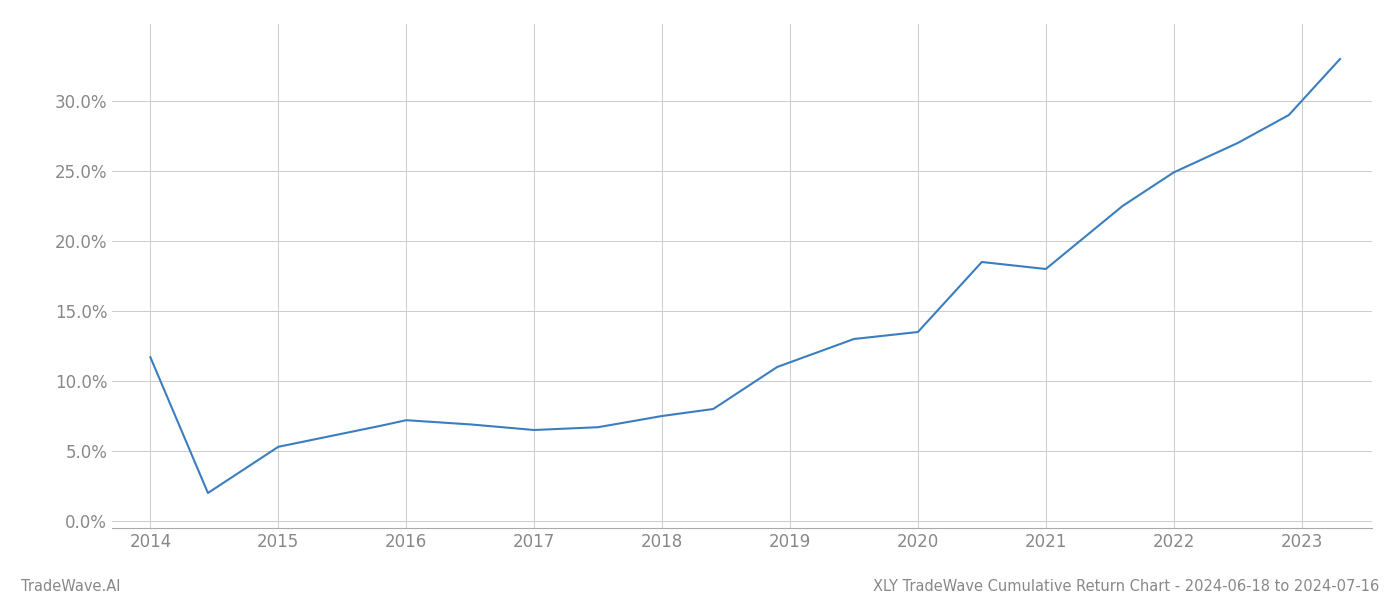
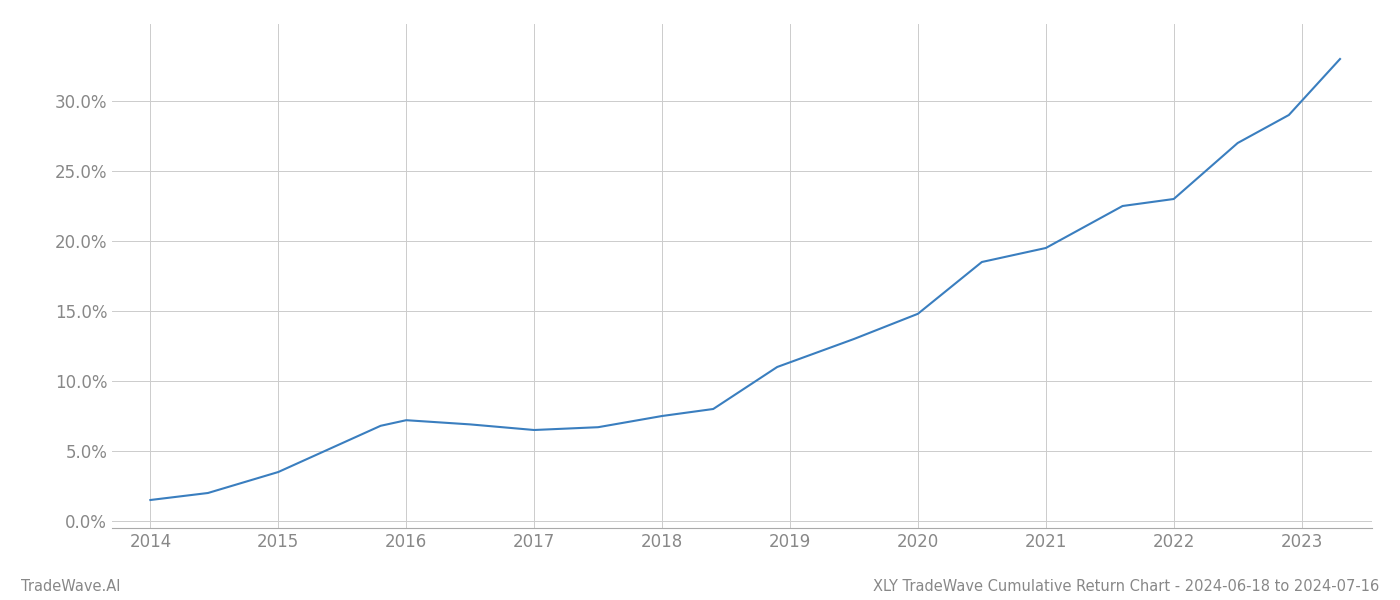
2014: 11.7% -> 1.5%
2015: 5.3% -> 3.5%
2020: 13.5% -> 14.8%
2021: 18.0% -> 19.5%
2022: 24.9% -> 23.0%
